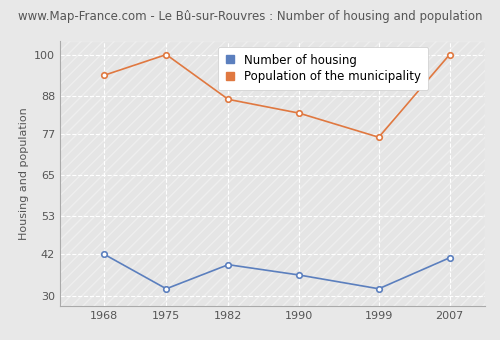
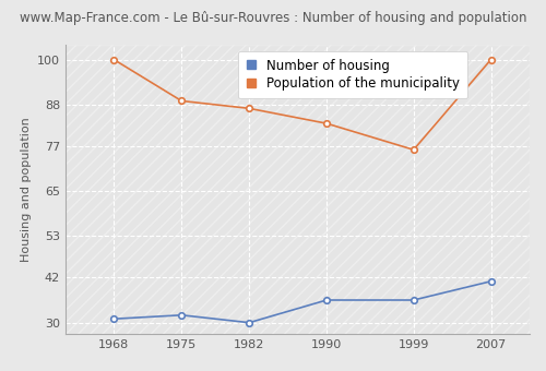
Number of housing/1968: 42 -> 31
Population of the municipality/1968: 94 -> 100
Population of the municipality/1975: 100 -> 89
Number of housing/1982: 39 -> 30
Number of housing/1999: 32 -> 36
